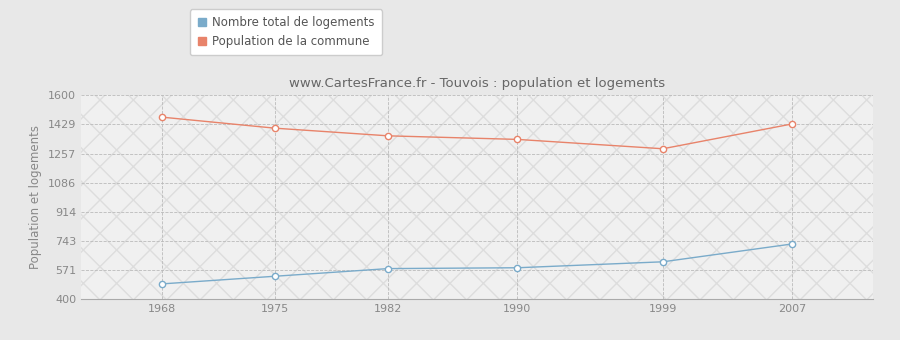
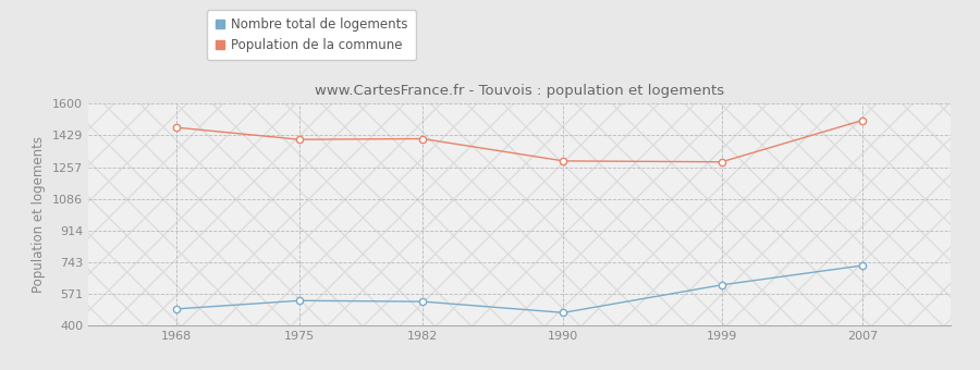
Population de la commune/1982: 1360 -> 1410
Nombre total de logements/1982: 580 -> 530
Population de la commune/1990: 1340 -> 1290
Nombre total de logements/1990: 580 -> 470
Population de la commune/2007: 1430 -> 1510
